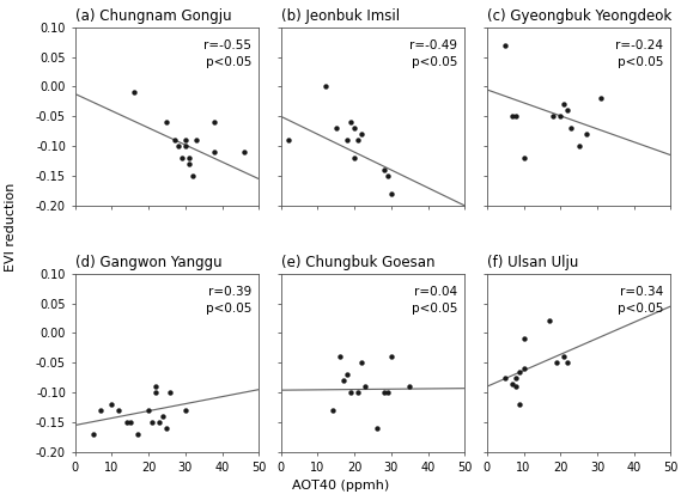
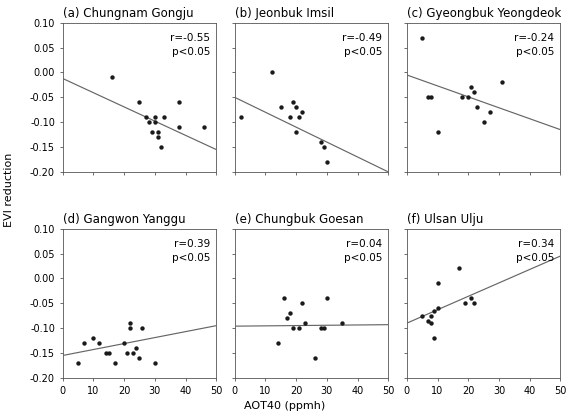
(d) Gangwon Yanggu/30: -0.13 -> -0.17
